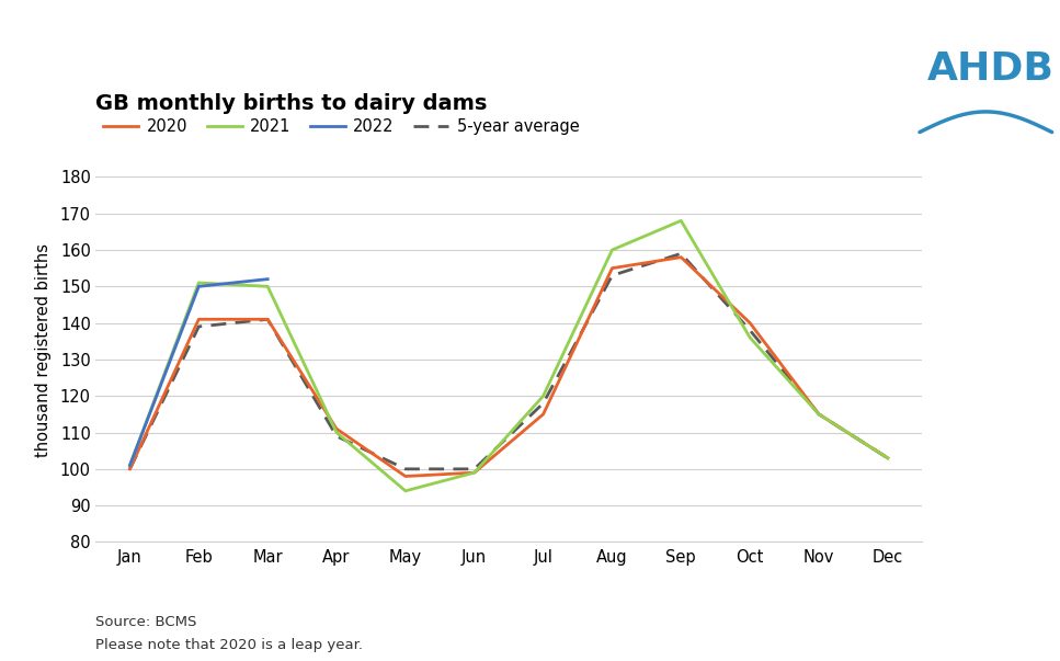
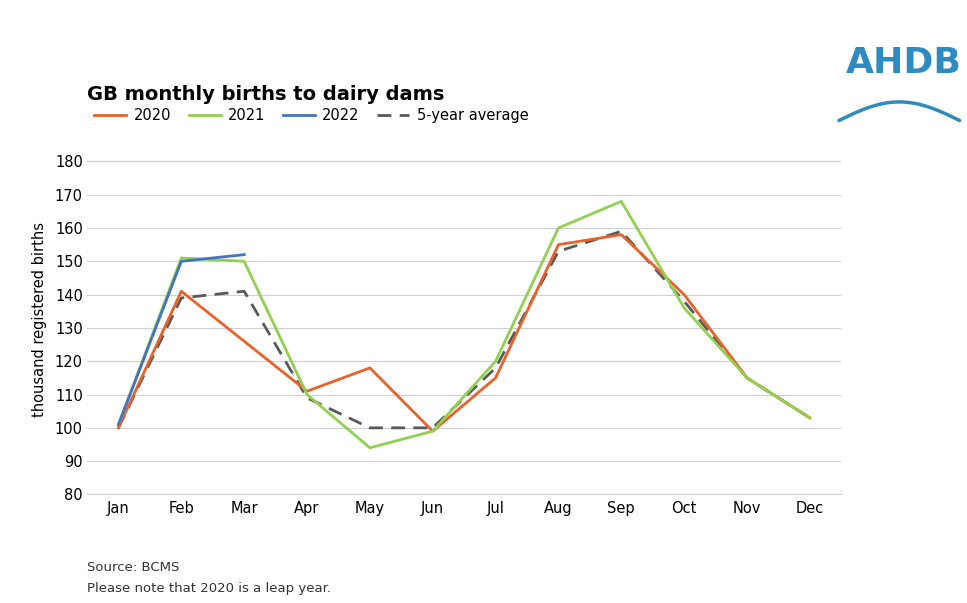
GB monthly births to dairy dams/2020/Mar: 141 -> 126
GB monthly births to dairy dams/2020/May: 98 -> 118
